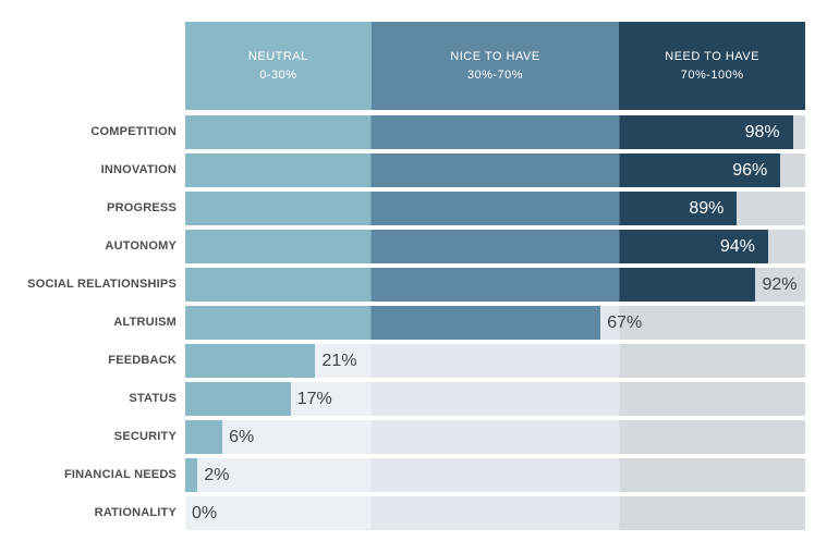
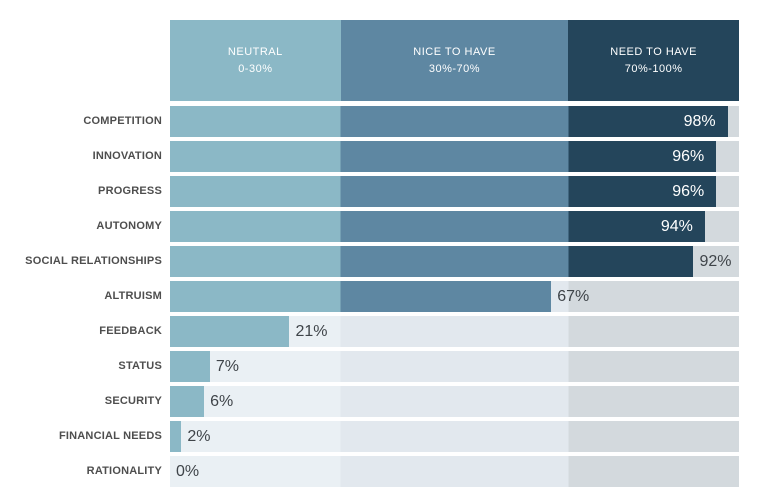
PROGRESS: 89% -> 96%
STATUS: 17% -> 7%
